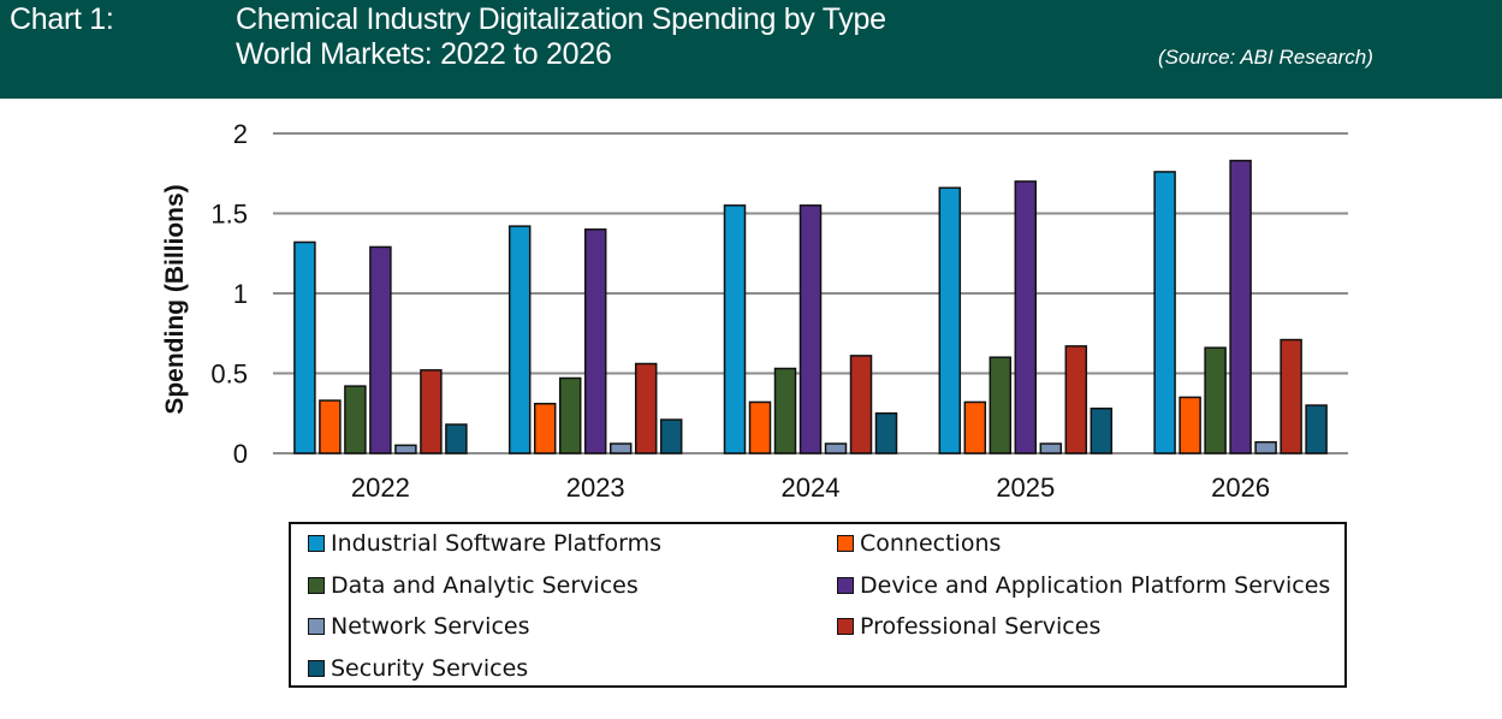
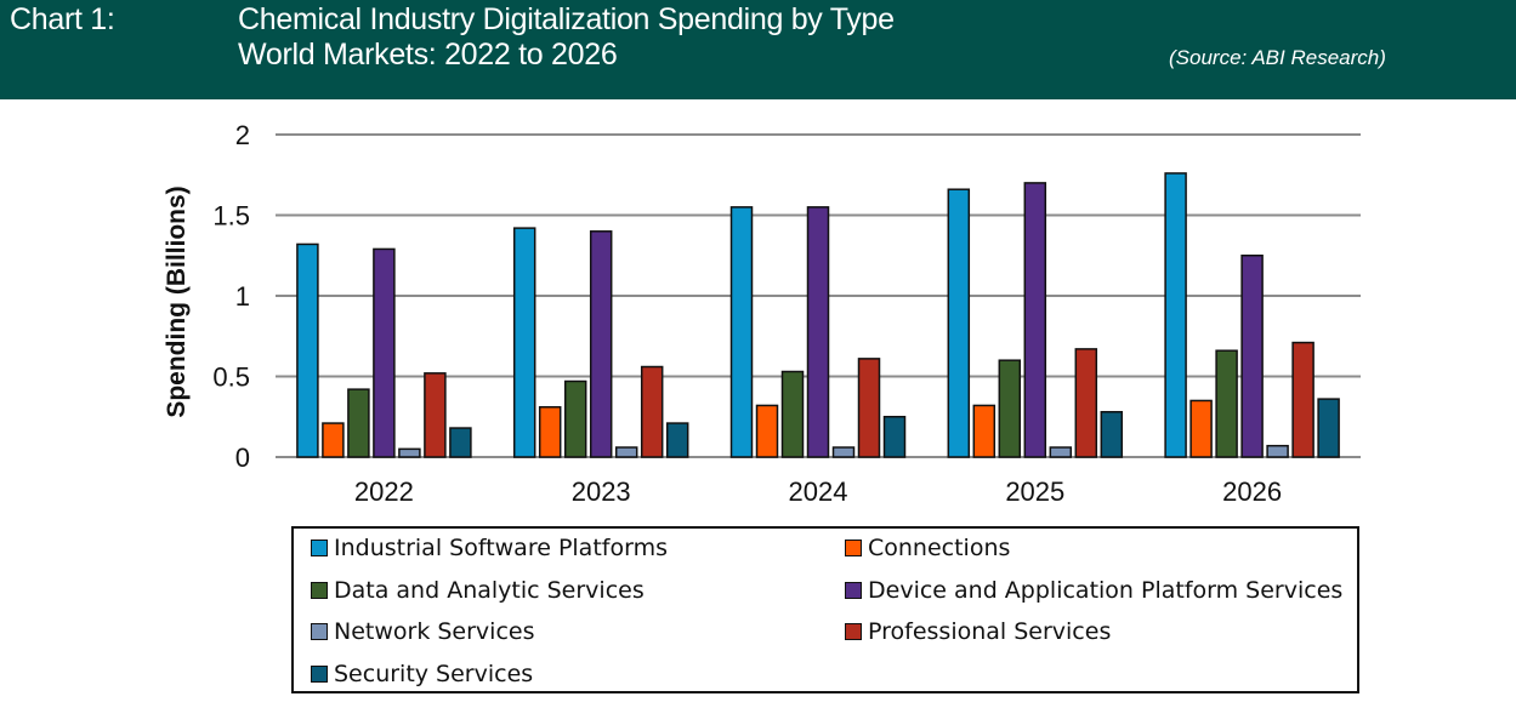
Connections/2022: 0.33 -> 0.21
Device and Application Platform Services/2026: 1.83 -> 1.25
Security Services/2026: 0.30 -> 0.36
